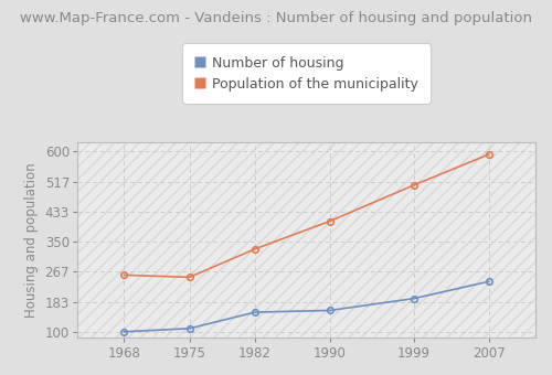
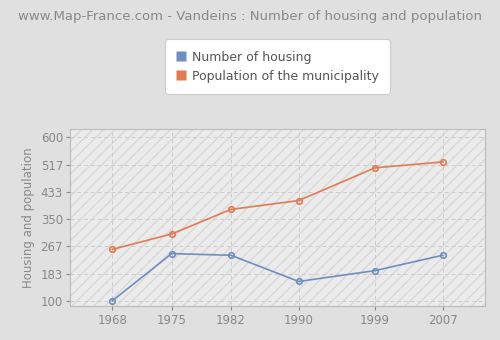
Number of housing/1975: 110 -> 245
Population of the municipality/1975: 252 -> 305
Number of housing/1982: 155 -> 240
Population of the municipality/1982: 330 -> 380
Population of the municipality/2007: 592 -> 525
